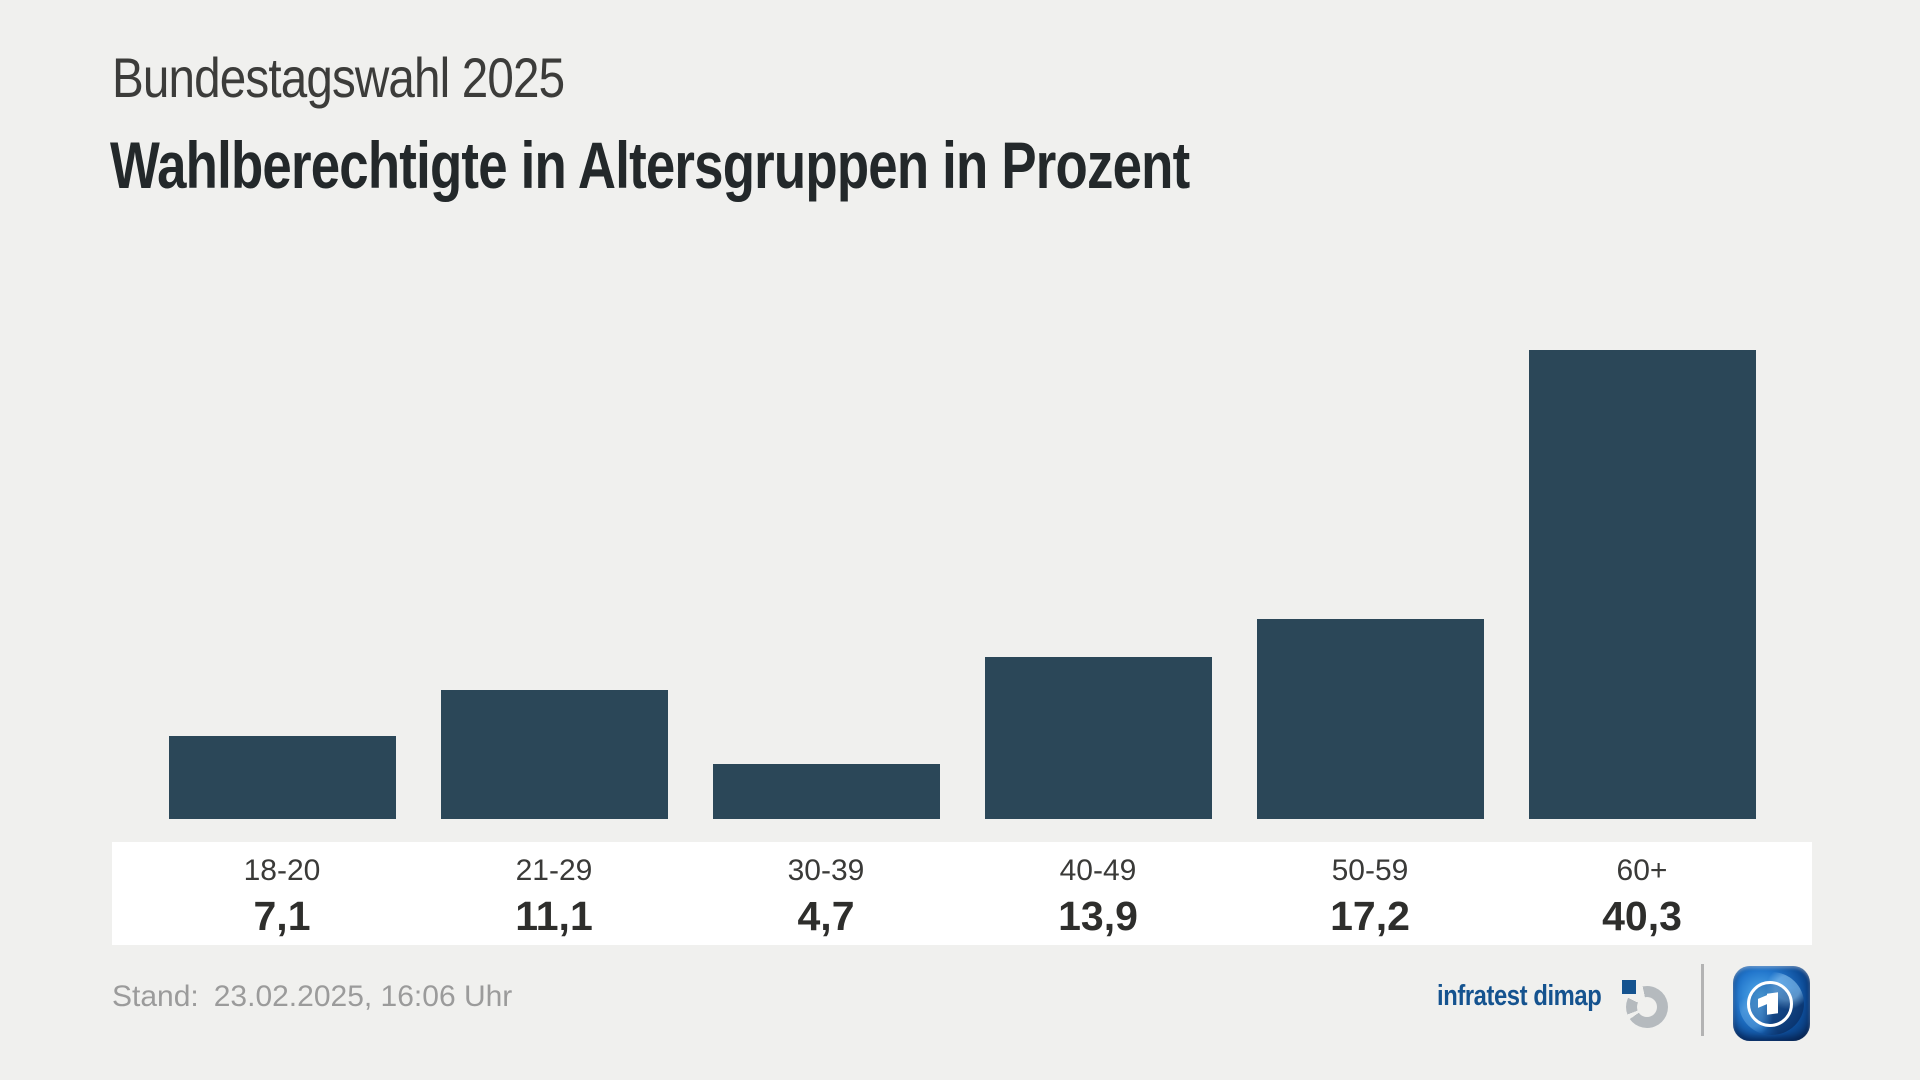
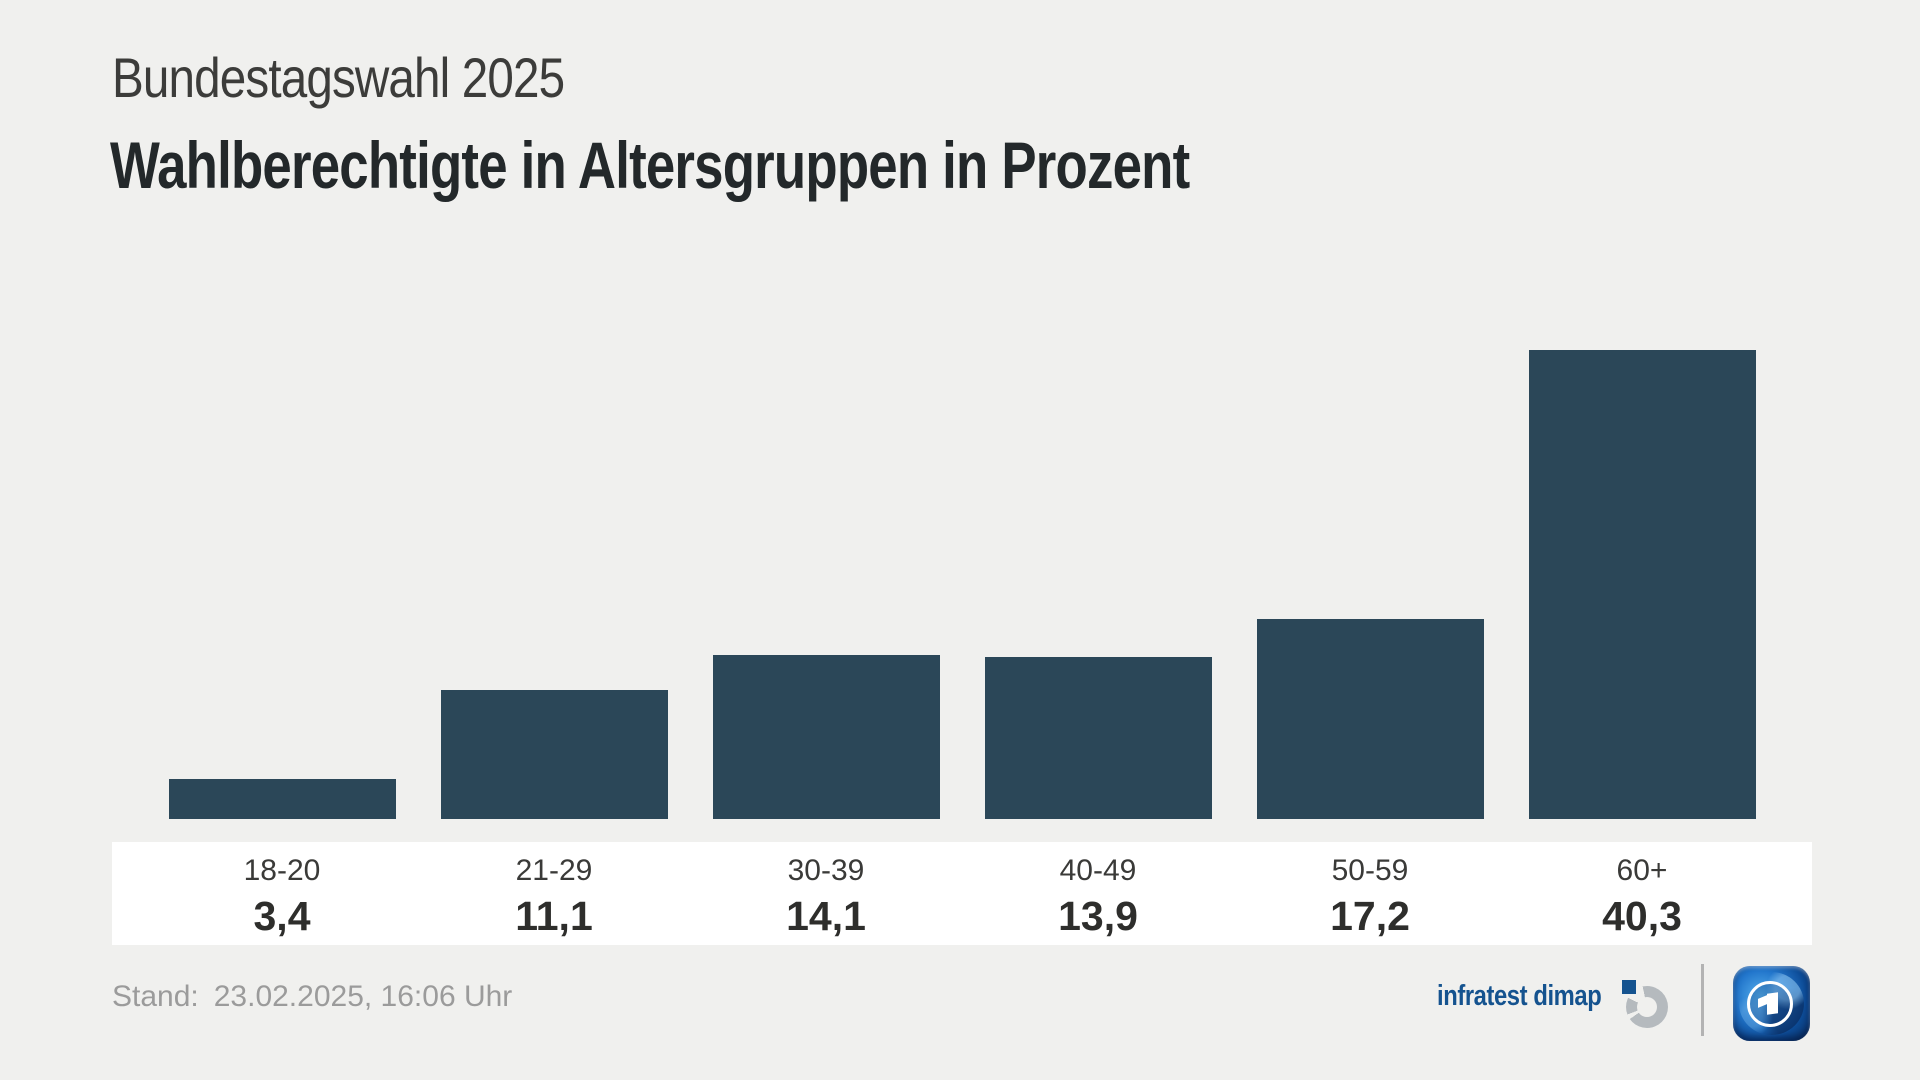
18-20: 7,1 -> 3,4
30-39: 4,7 -> 14,1
